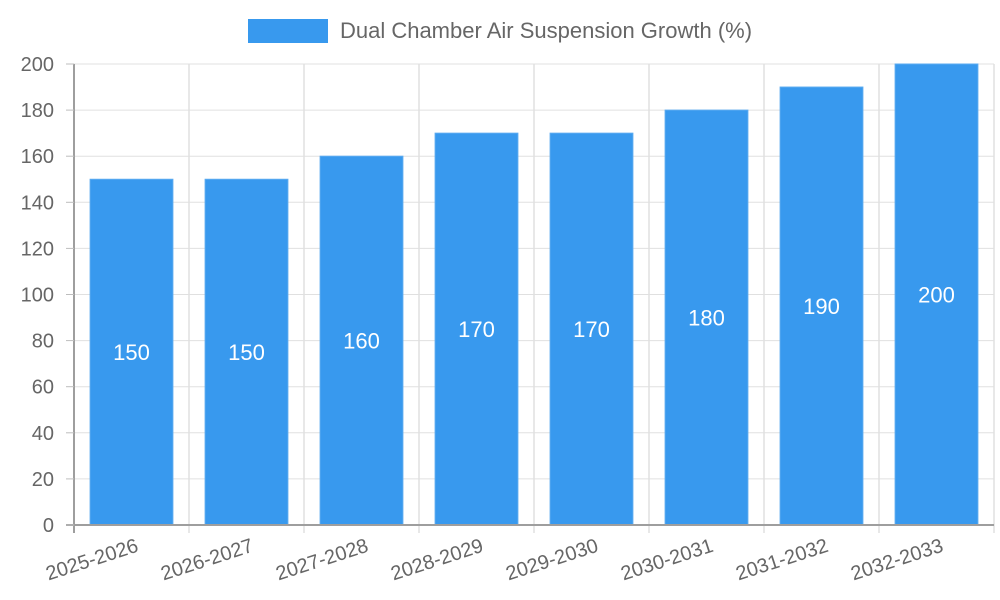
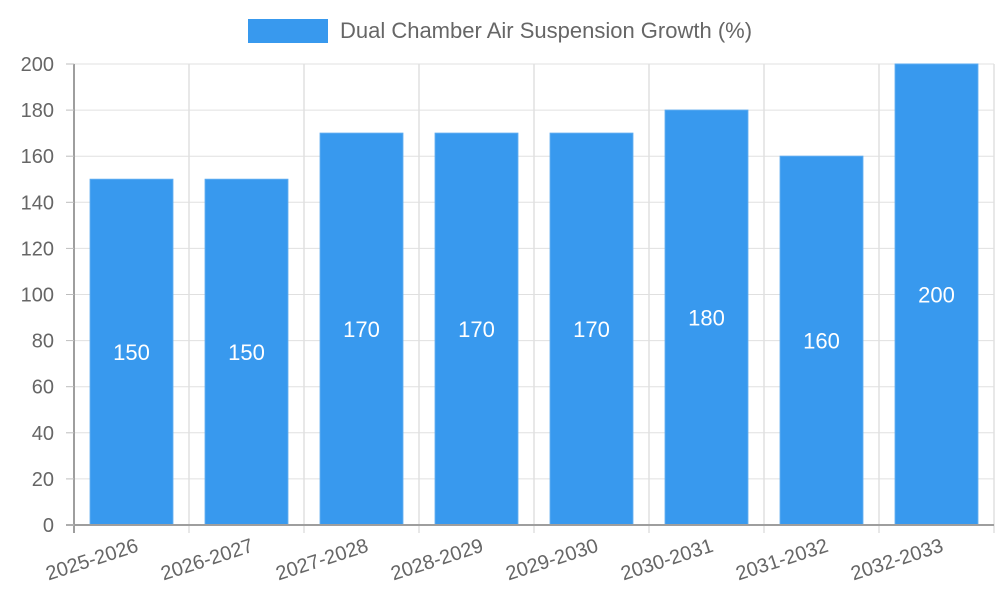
2027-2028: 160 -> 170
2031-2032: 190 -> 160
